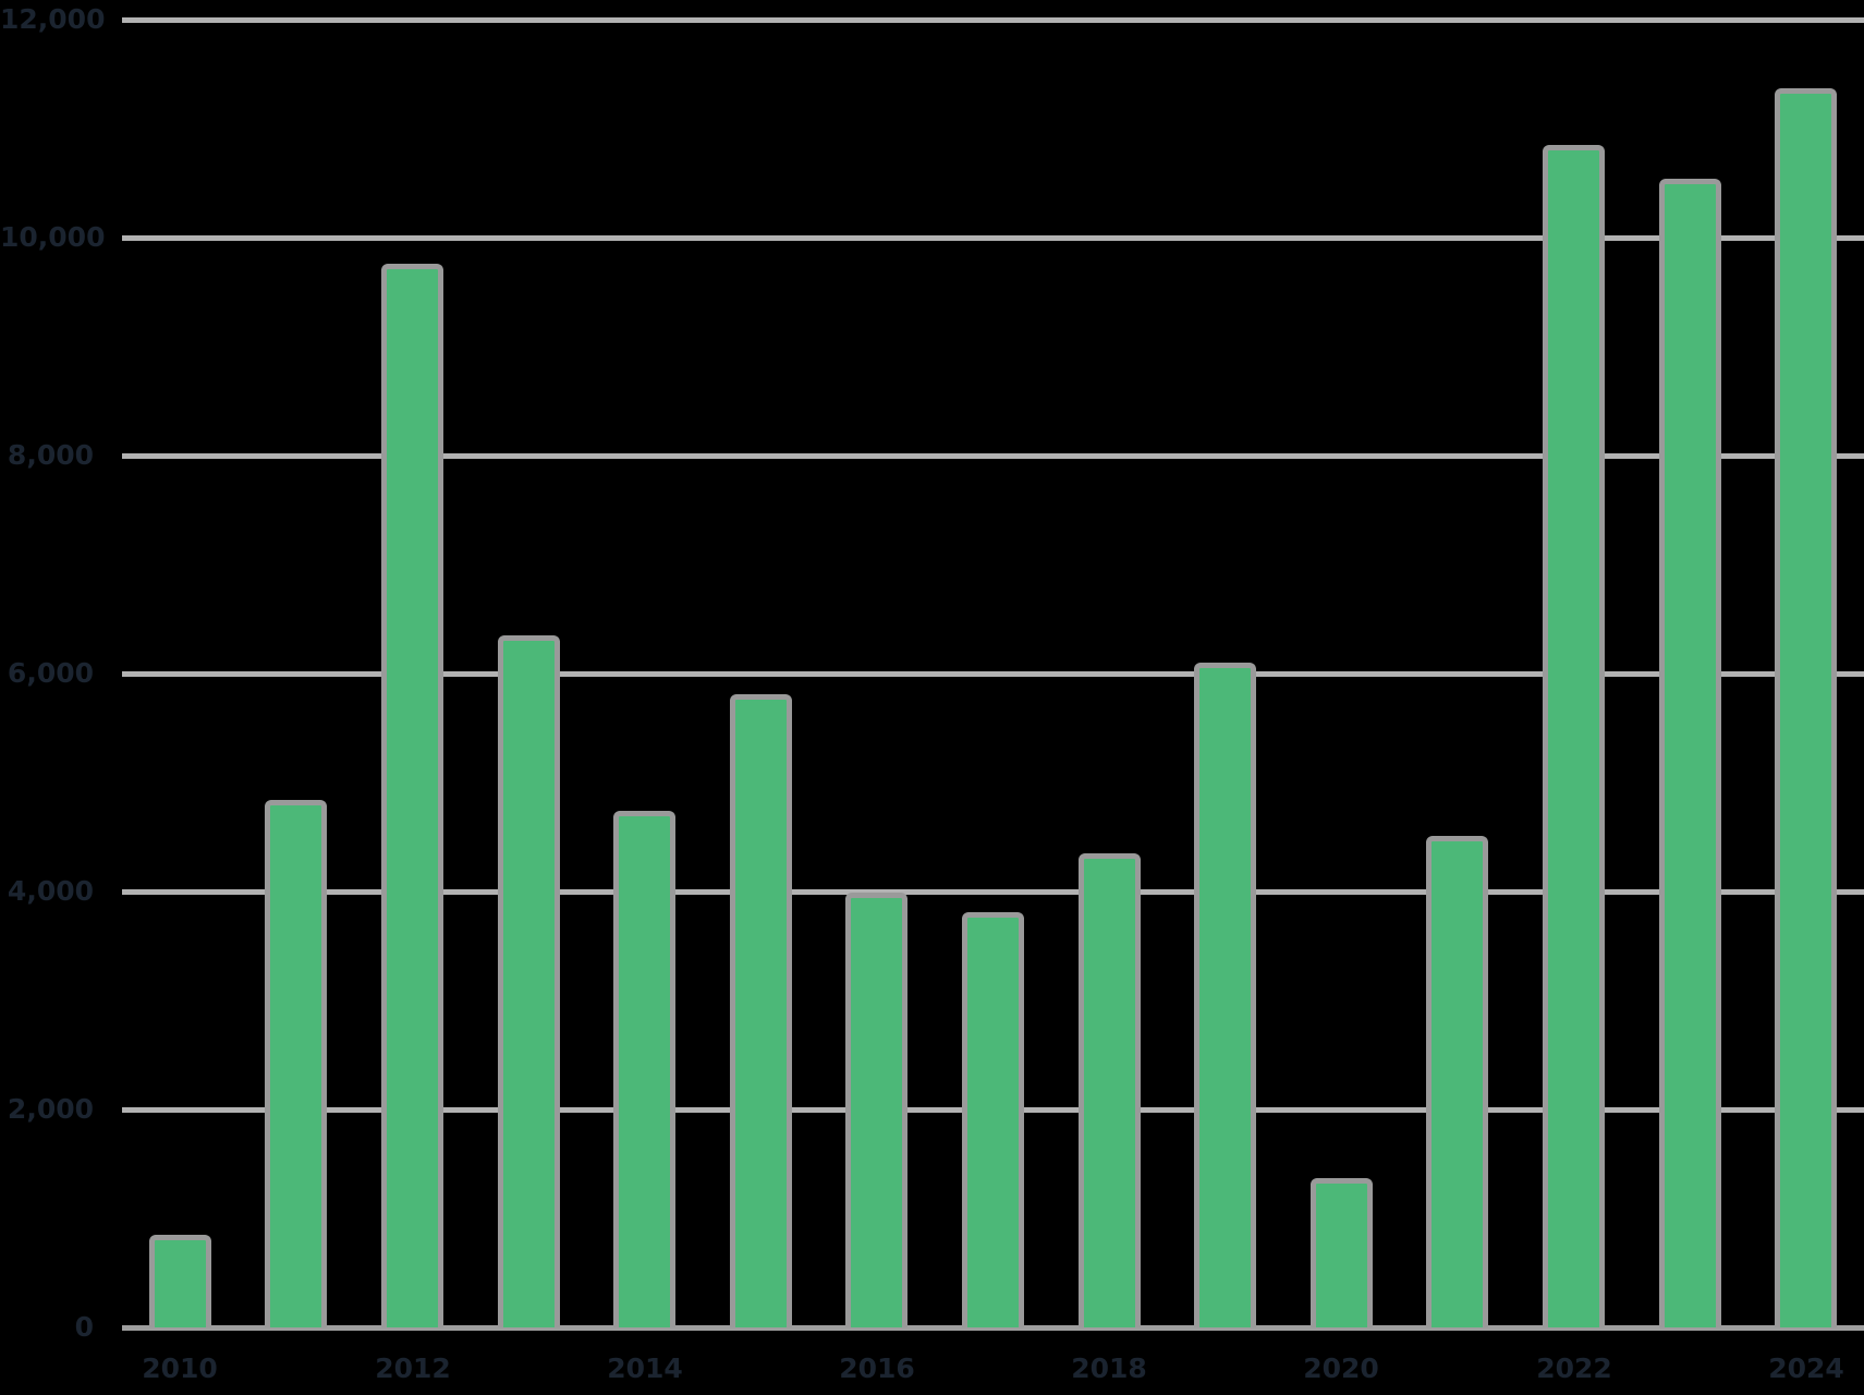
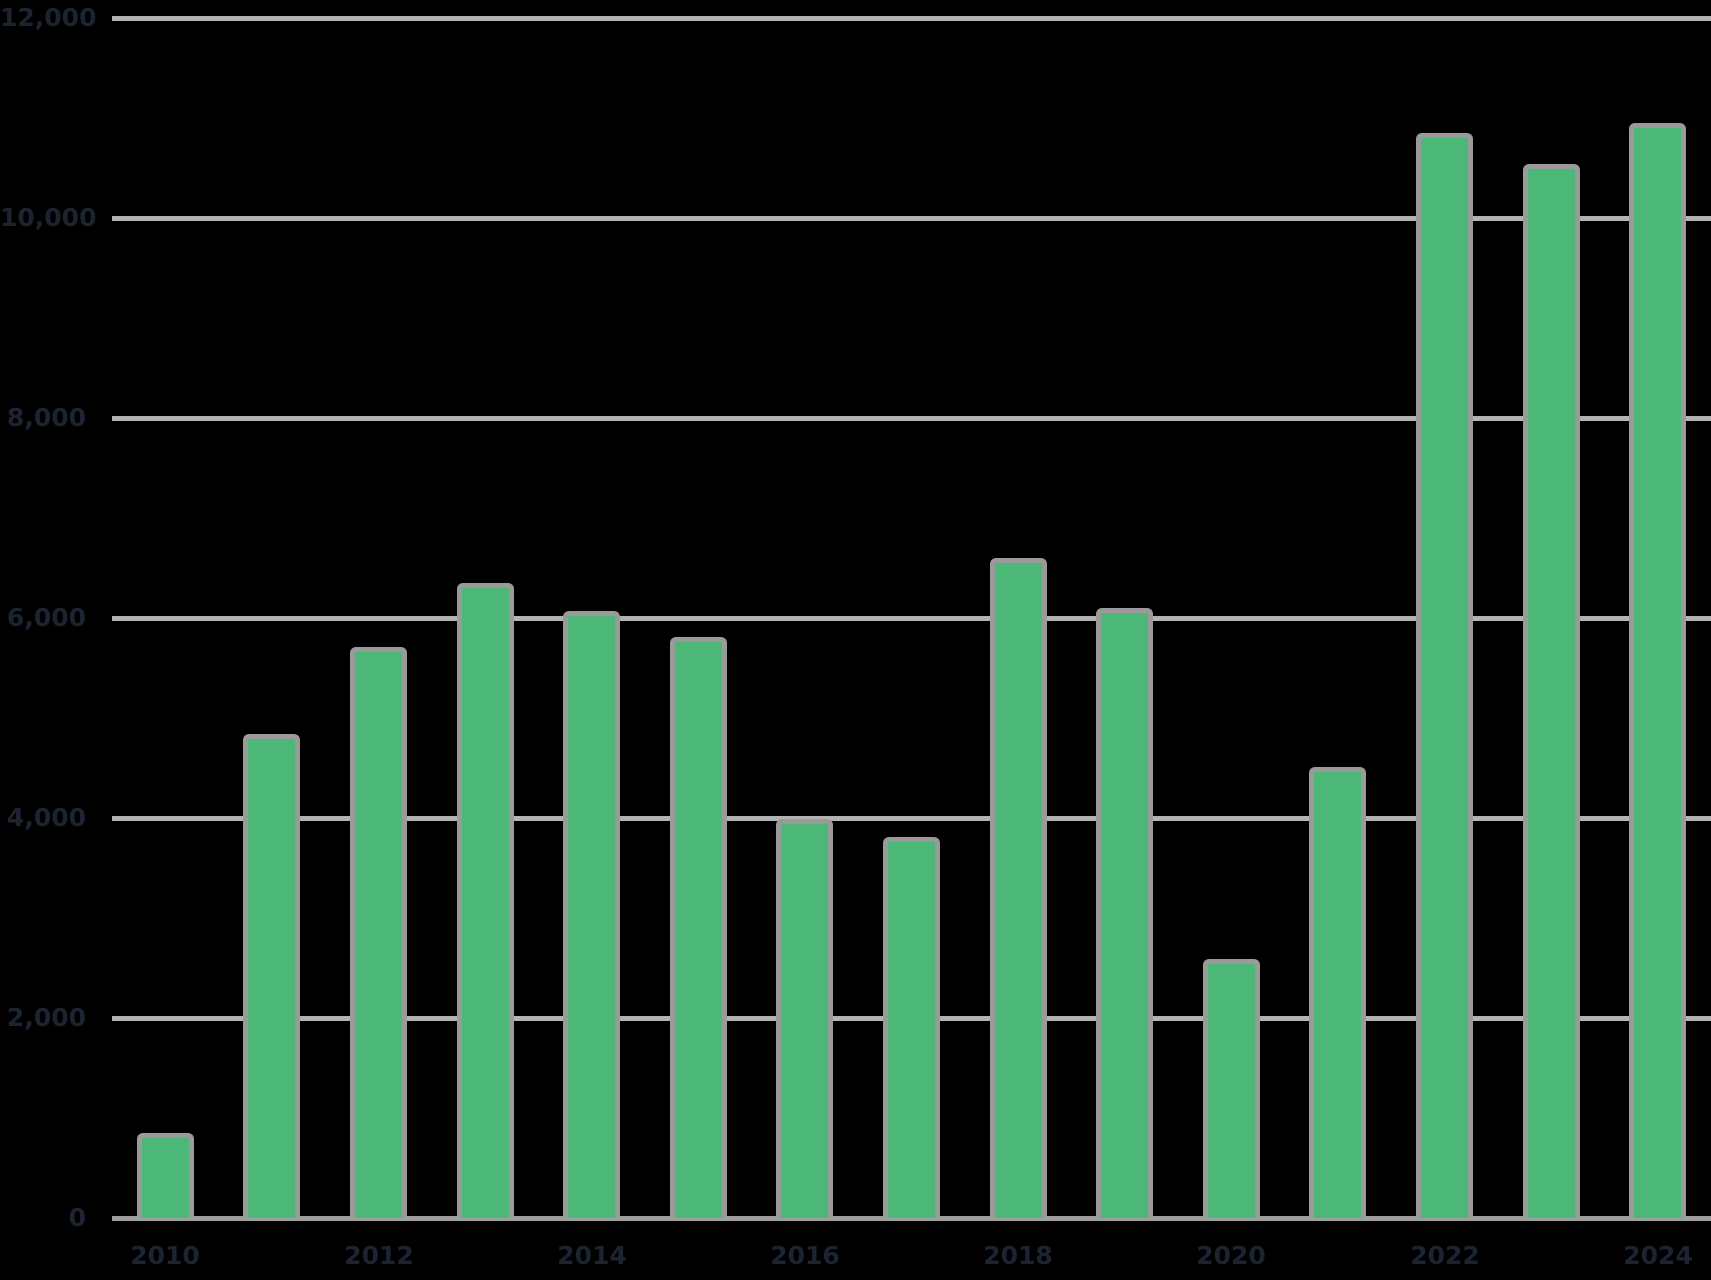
2012: 9710 -> 5660
2014: 4690 -> 6020
2018: 4300 -> 6550
2020: 1320 -> 2540
2024: 11320 -> 10900
